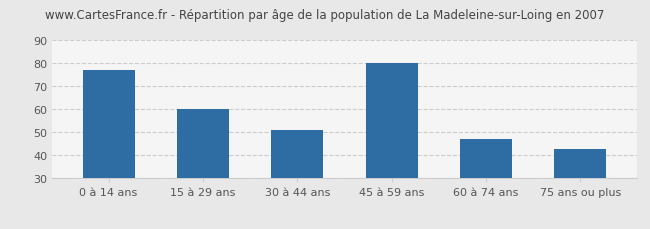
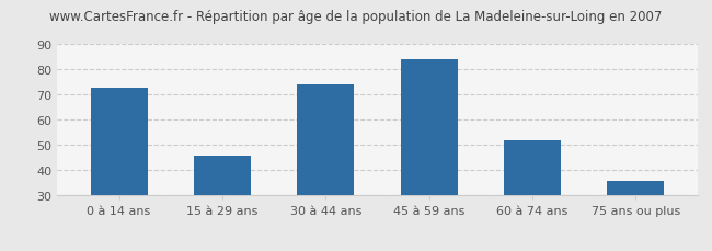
0 à 14 ans: 77 -> 73
15 à 29 ans: 60 -> 46
30 à 44 ans: 51 -> 74
45 à 59 ans: 80 -> 84
60 à 74 ans: 47 -> 52
75 ans ou plus: 43 -> 36
